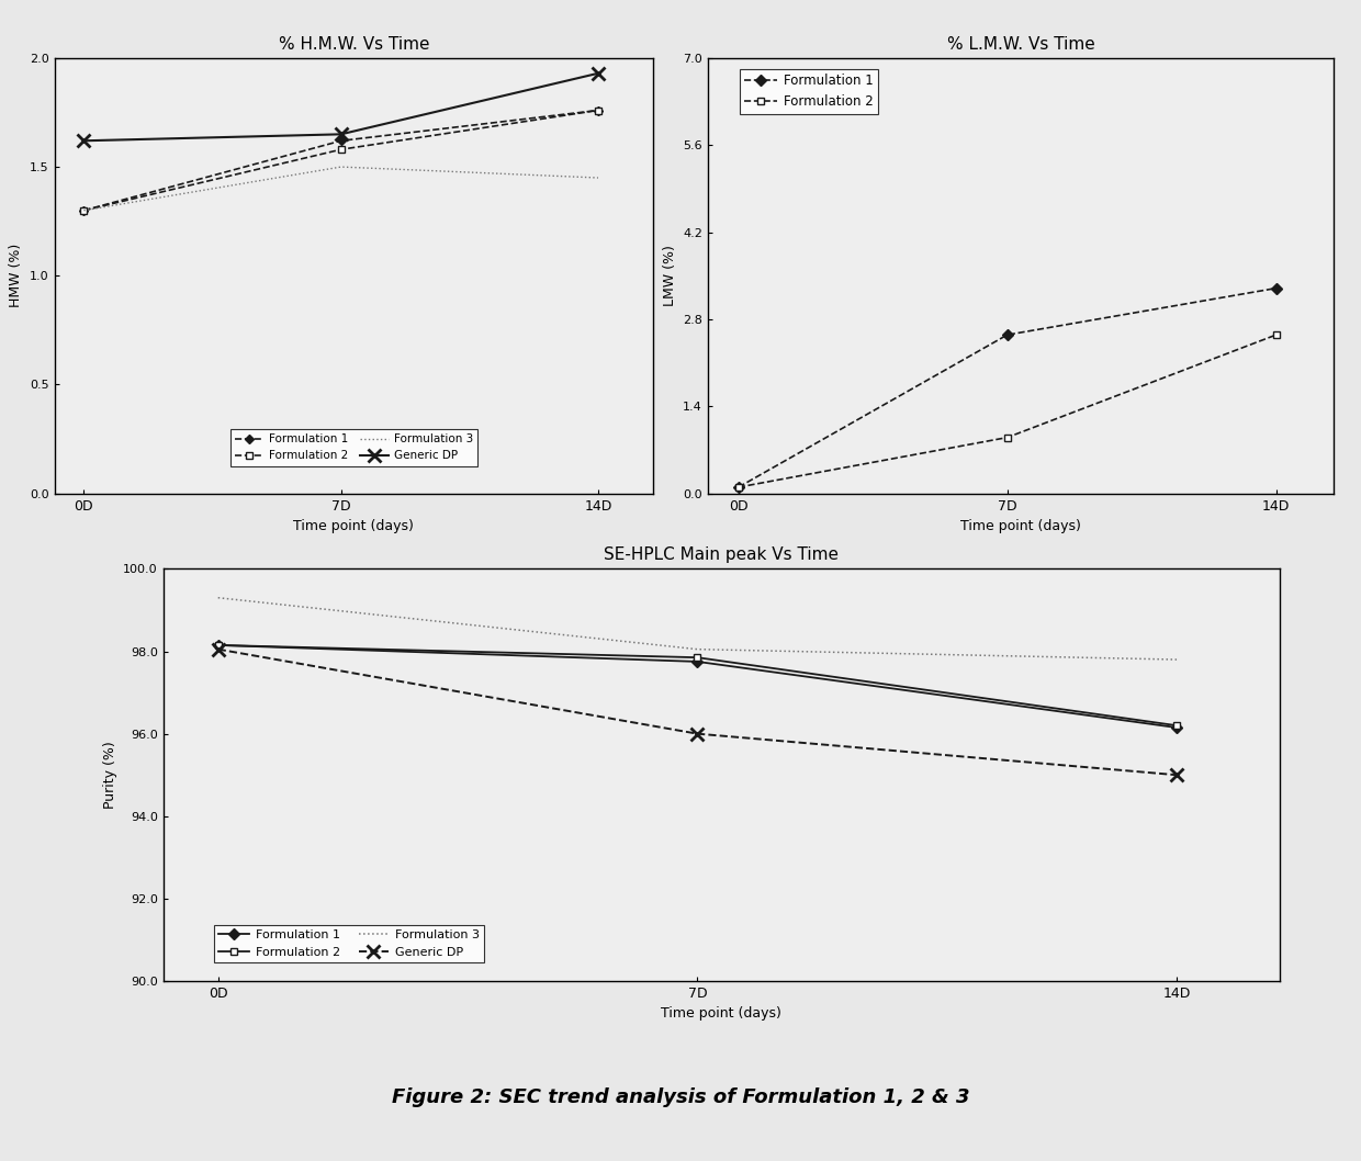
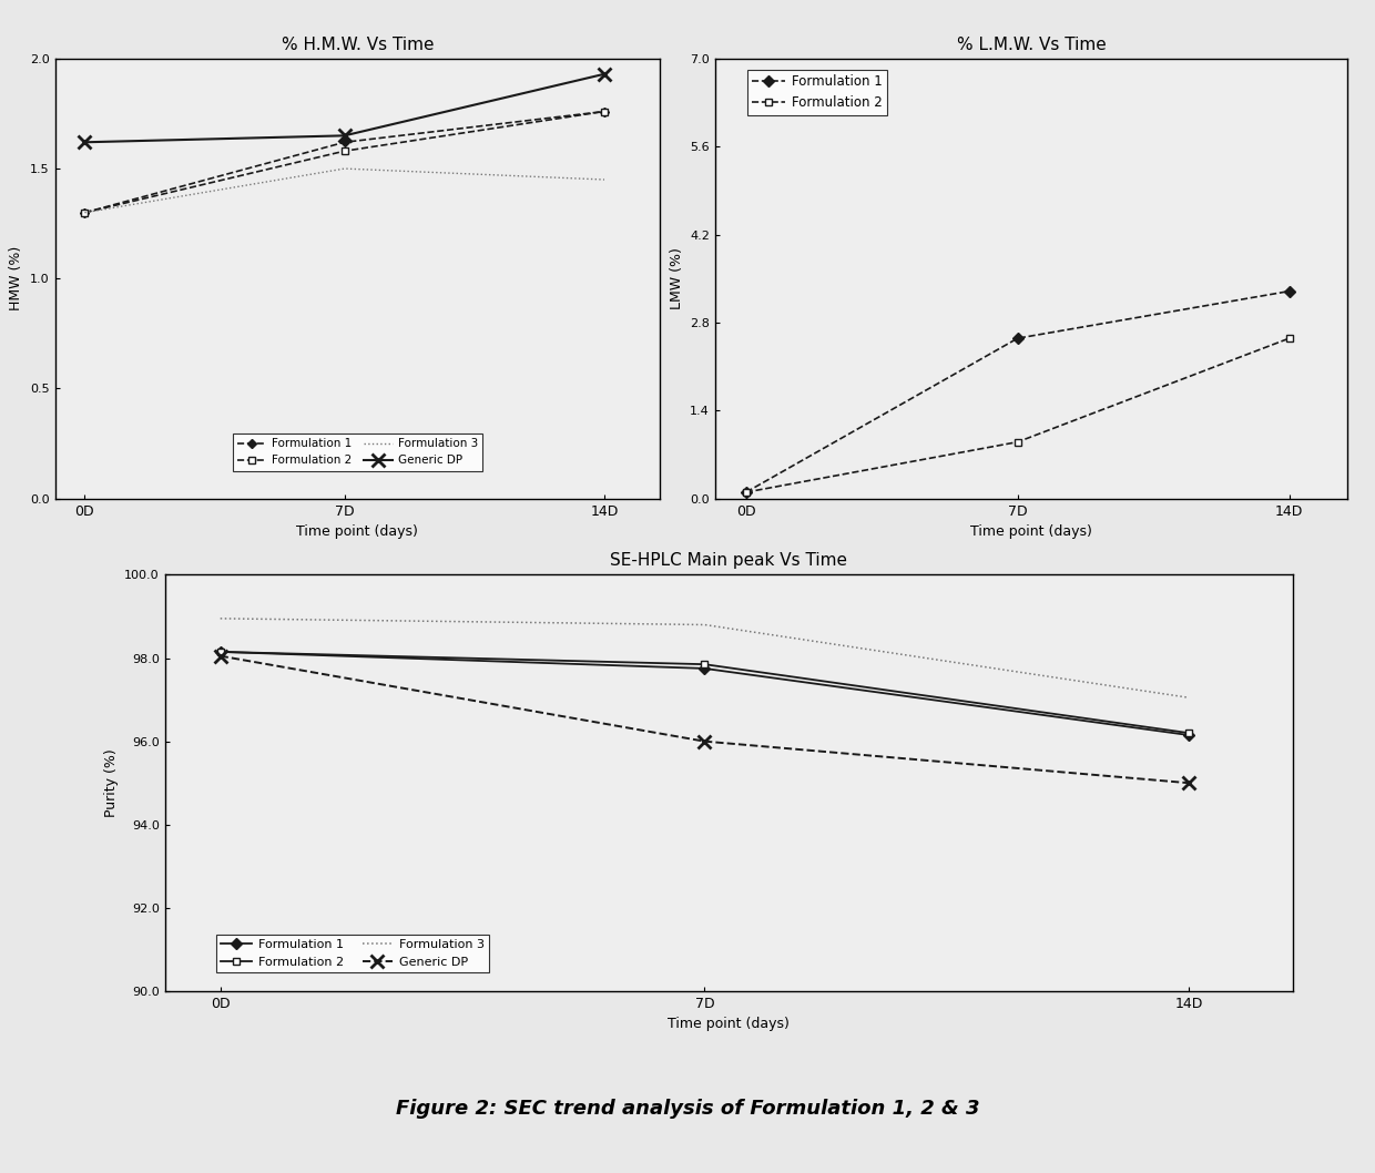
SE-HPLC Main peak Vs Time/Formulation 3/0D: 99.30 -> 98.95
SE-HPLC Main peak Vs Time/Formulation 3/7D: 98.05 -> 98.80
SE-HPLC Main peak Vs Time/Formulation 3/14D: 97.80 -> 97.05
